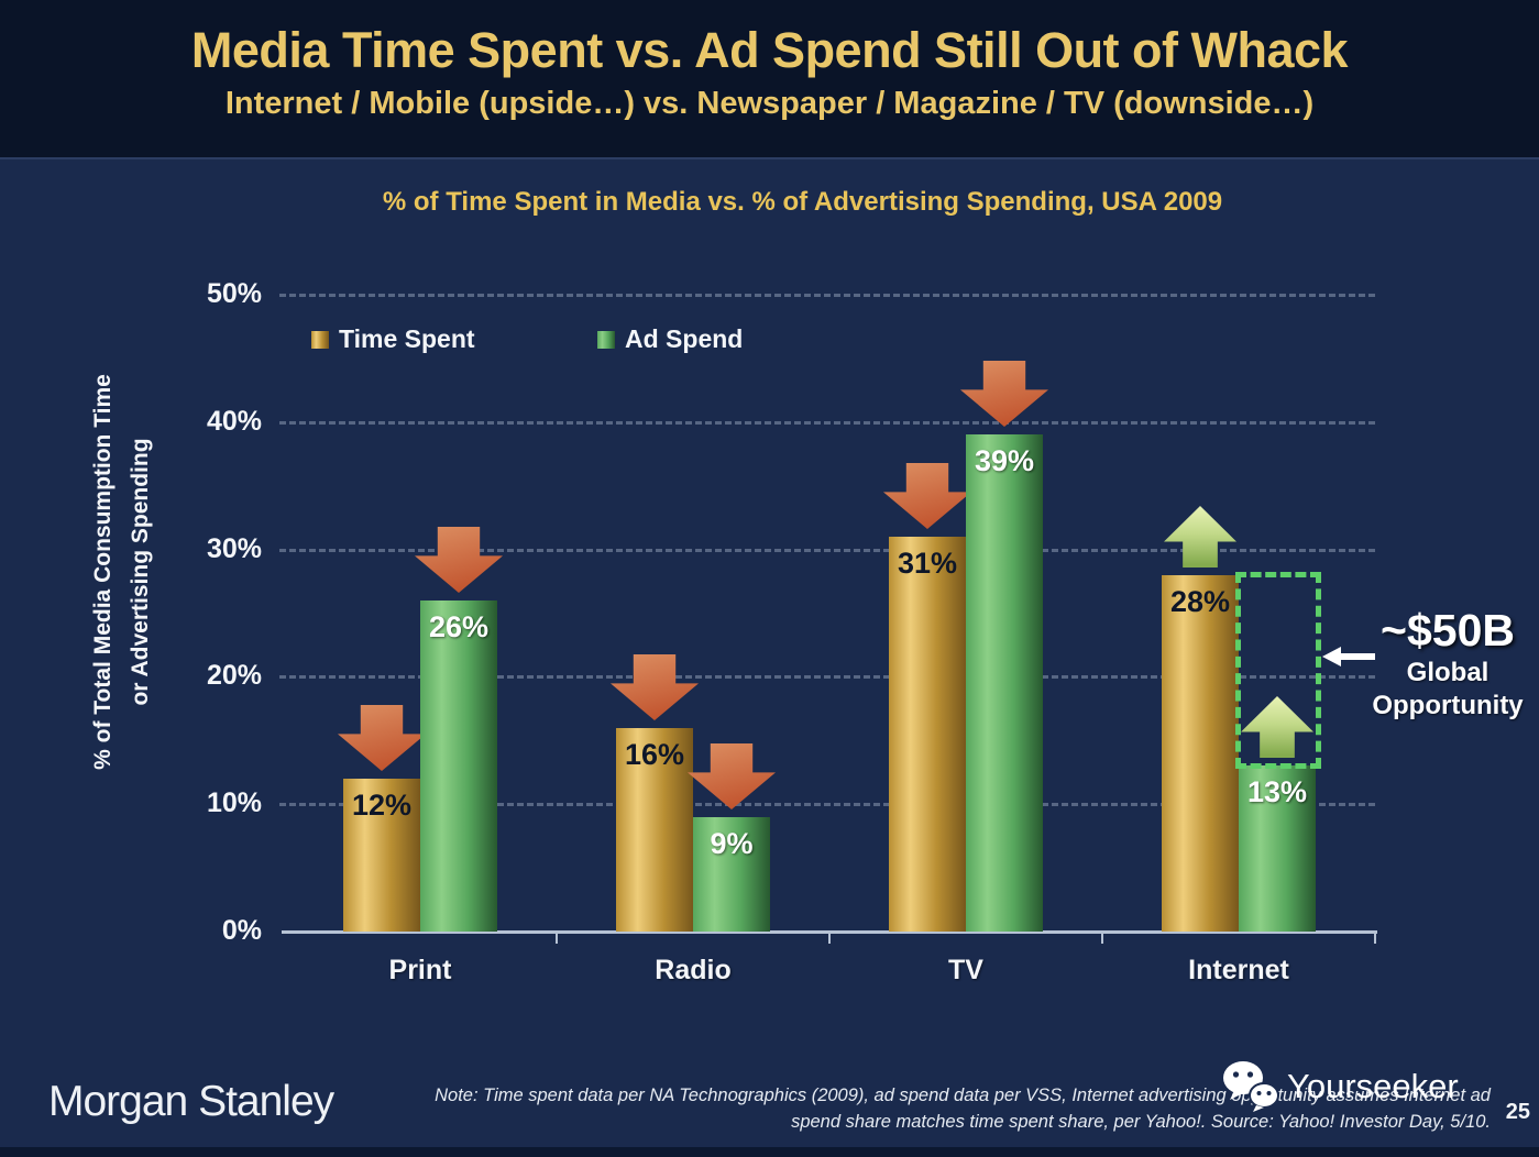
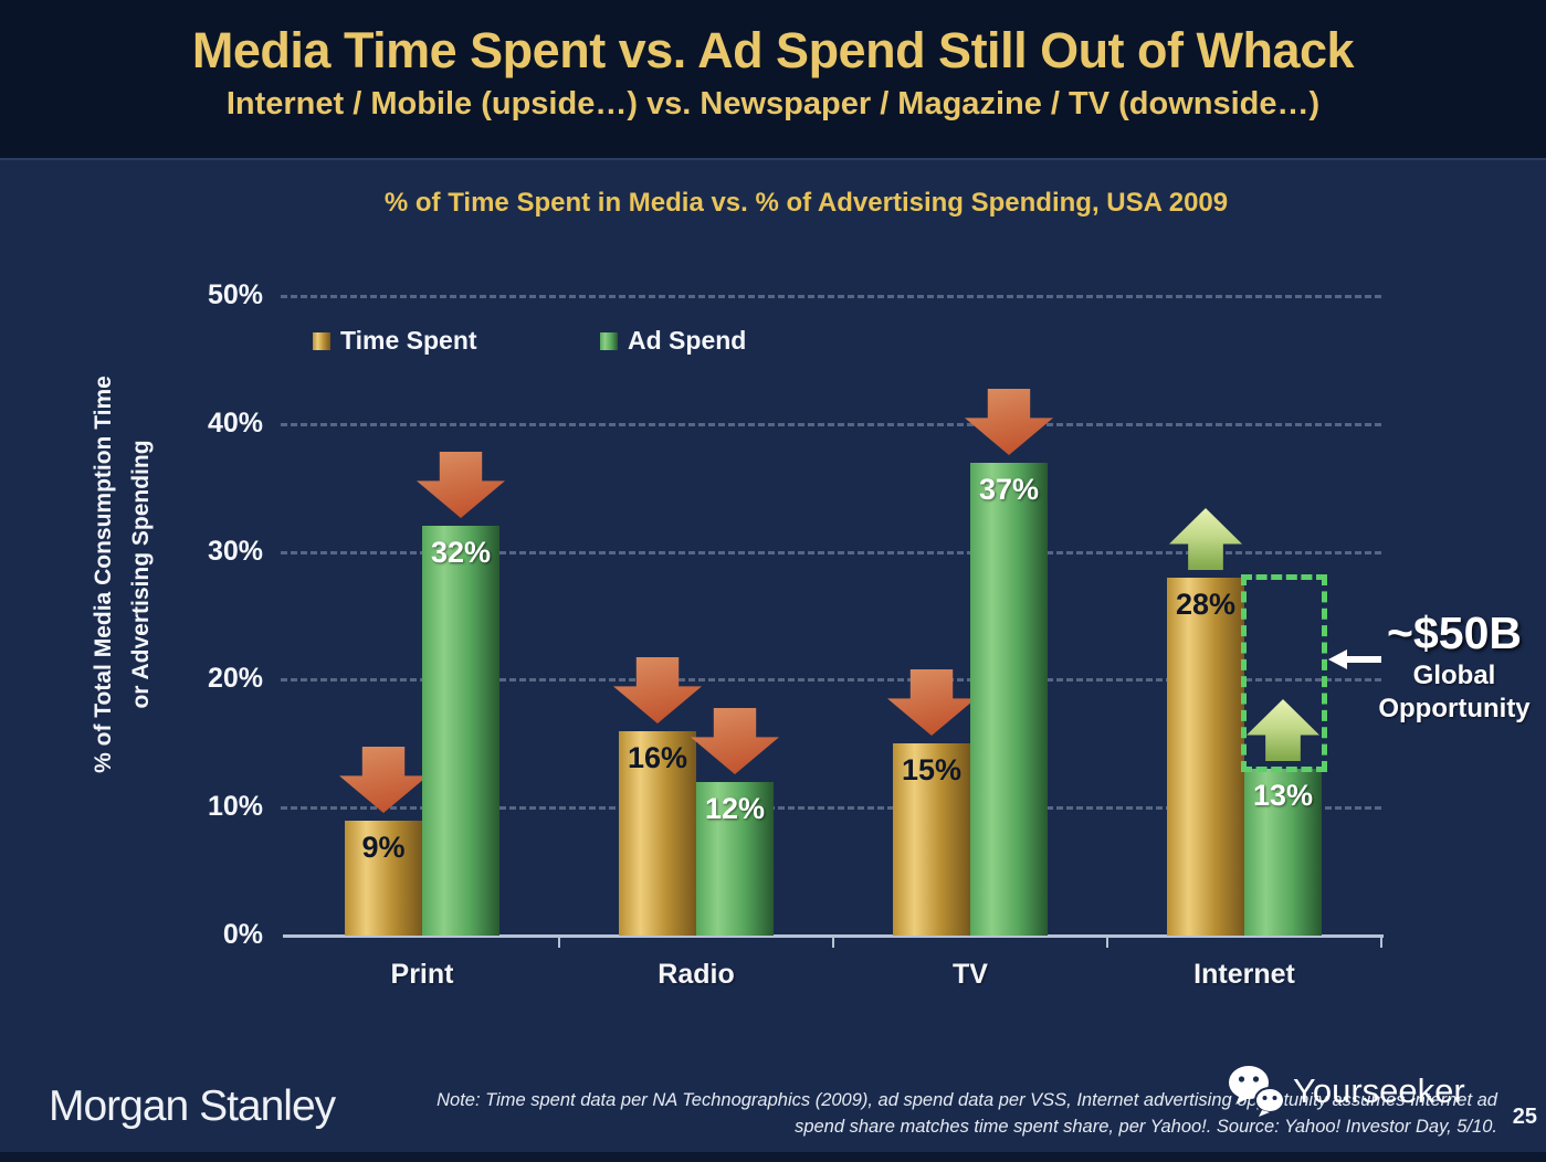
Time Spent/Print: 12% -> 9%
Ad Spend/Print: 26% -> 32%
Ad Spend/Radio: 9% -> 12%
Time Spent/TV: 31% -> 15%
Ad Spend/TV: 39% -> 37%
